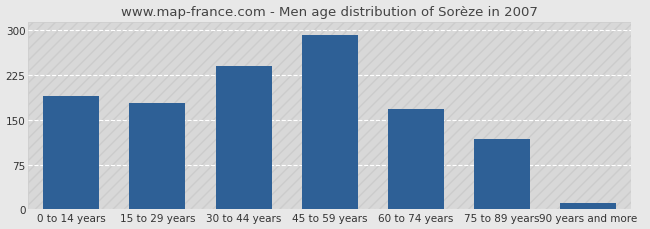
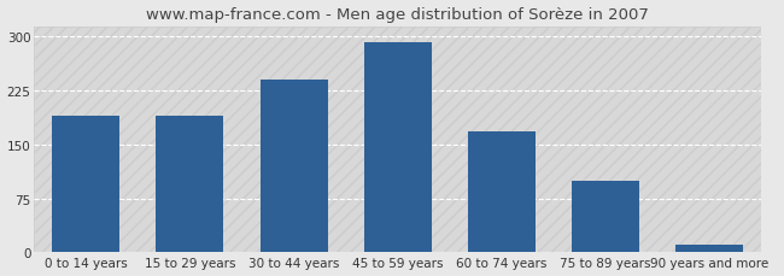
15 to 29 years: 178 -> 190
75 to 89 years: 118 -> 100
